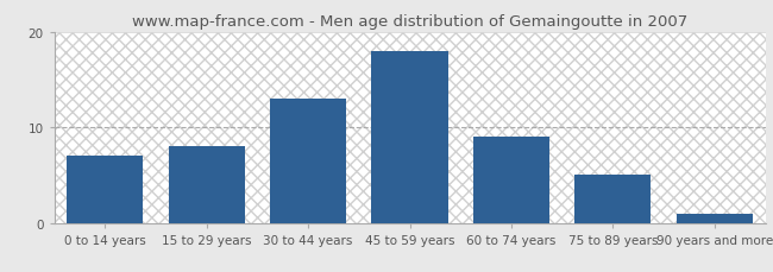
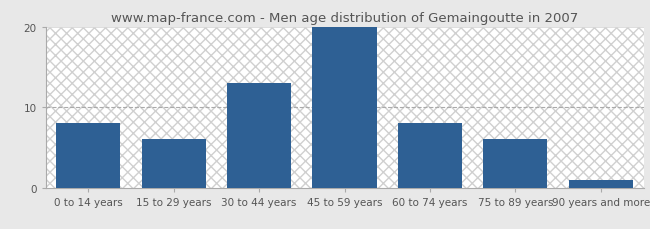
0 to 14 years: 7 -> 8
15 to 29 years: 8 -> 6
45 to 59 years: 18 -> 20
60 to 74 years: 9 -> 8
75 to 89 years: 5 -> 6
